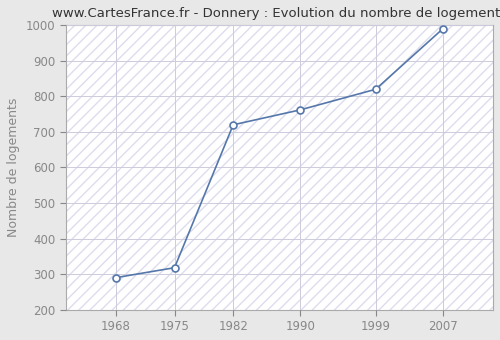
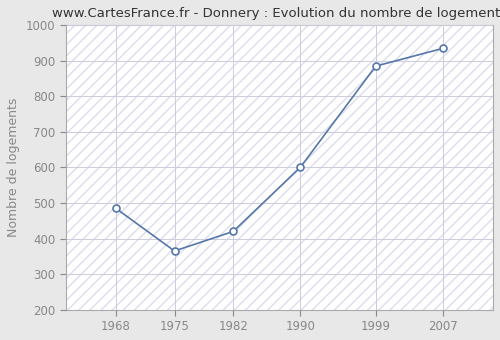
1968: 290 -> 485
1975: 318 -> 365
1982: 720 -> 420
1990: 762 -> 600
1999: 820 -> 885
2007: 990 -> 935
